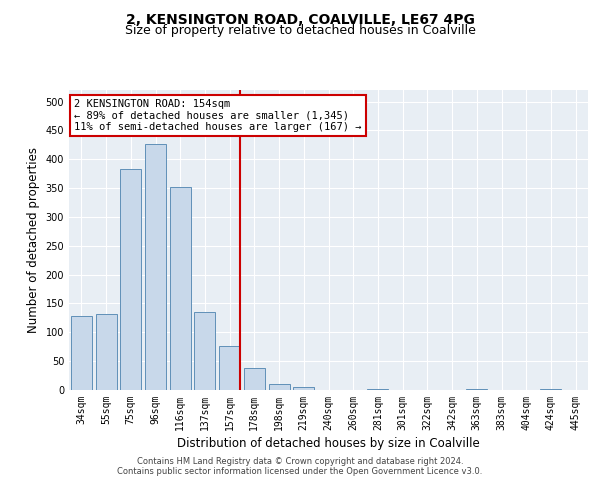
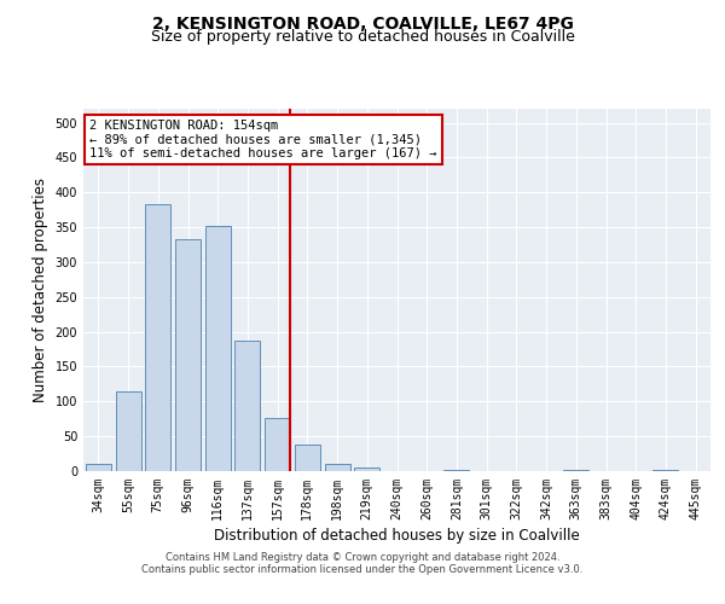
34sqm: 128 -> 10
55sqm: 132 -> 115
96sqm: 426 -> 333
137sqm: 136 -> 187
